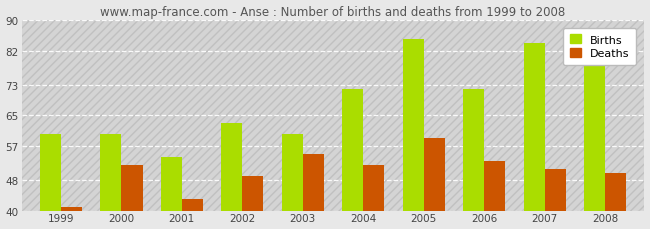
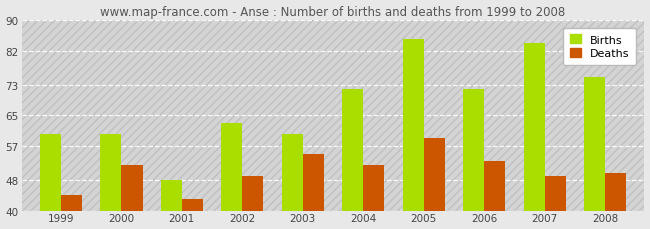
Deaths/1999: 41 -> 44
Births/2001: 54 -> 48
Deaths/2007: 51 -> 49
Births/2008: 79 -> 75
